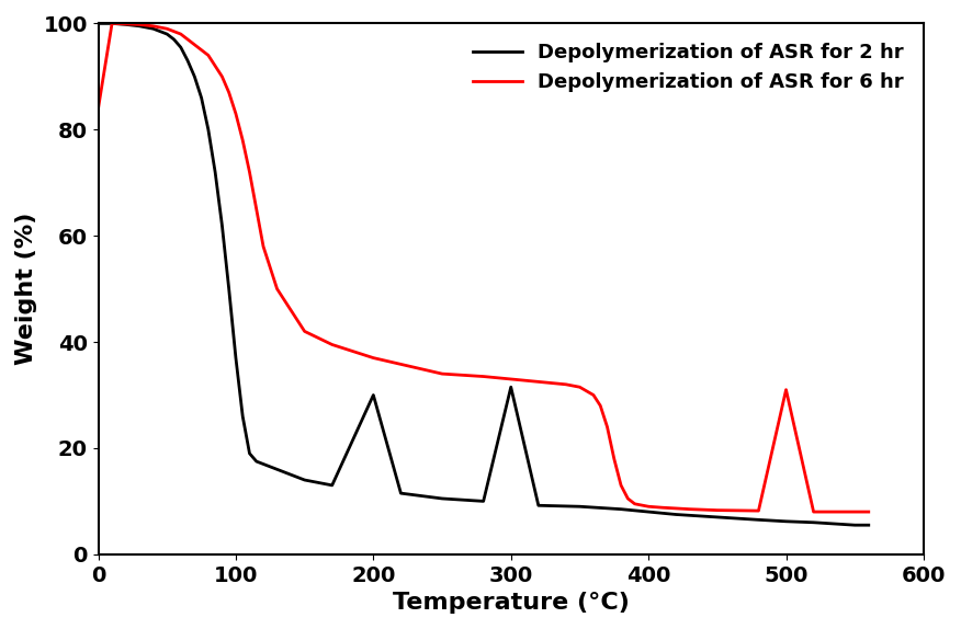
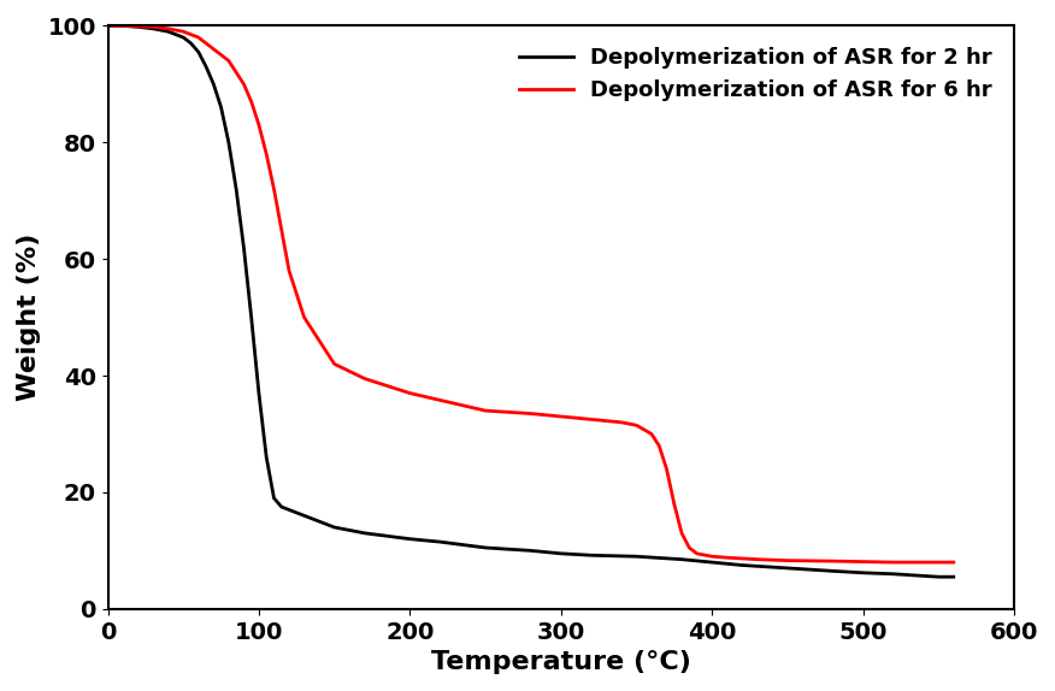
Depolymerization of ASR for 6 hr/0: 84.0 -> 100.0
Depolymerization of ASR for 2 hr/200: 30.0 -> 12.0
Depolymerization of ASR for 2 hr/300: 31.5 -> 9.5
Depolymerization of ASR for 6 hr/500: 31.0 -> 8.1
